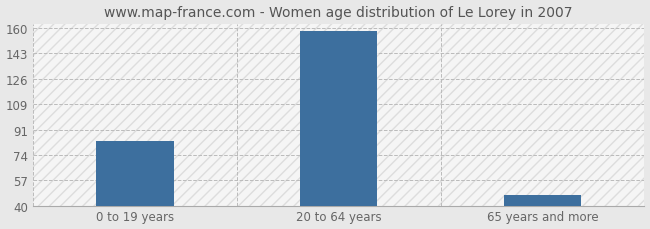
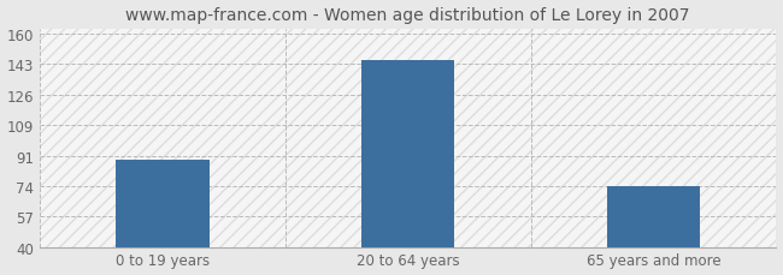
0 to 19 years: 84 -> 89
20 to 64 years: 158 -> 145
65 years and more: 47 -> 74
